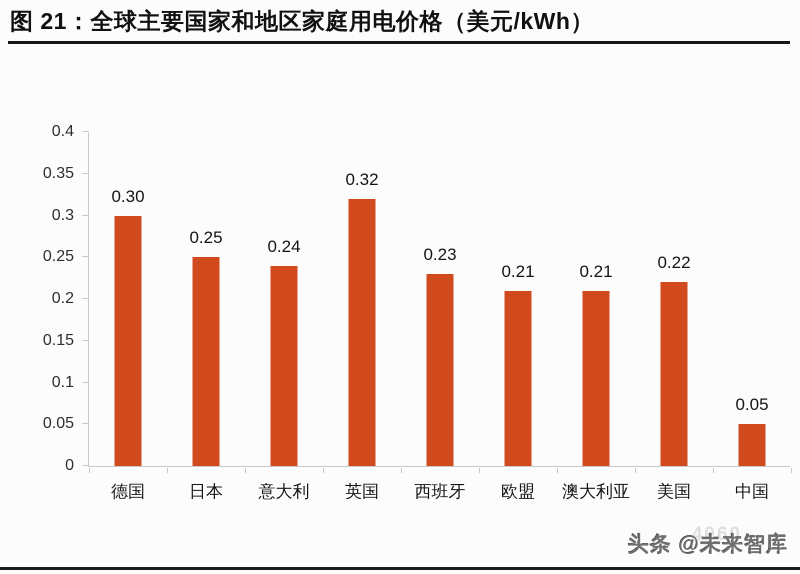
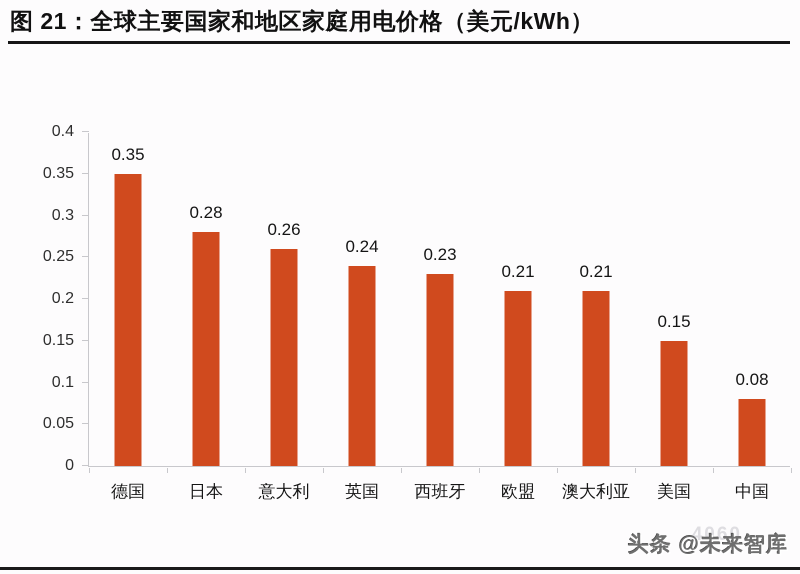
德国: 0.30 -> 0.35
日本: 0.25 -> 0.28
意大利: 0.24 -> 0.26
英国: 0.32 -> 0.24
美国: 0.22 -> 0.15
中国: 0.05 -> 0.08
